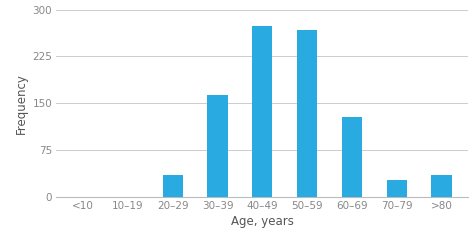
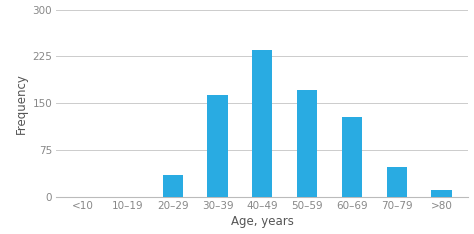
40–49: 274 -> 235
50–59: 268 -> 172
70–79: 28 -> 48
>80: 36 -> 12
